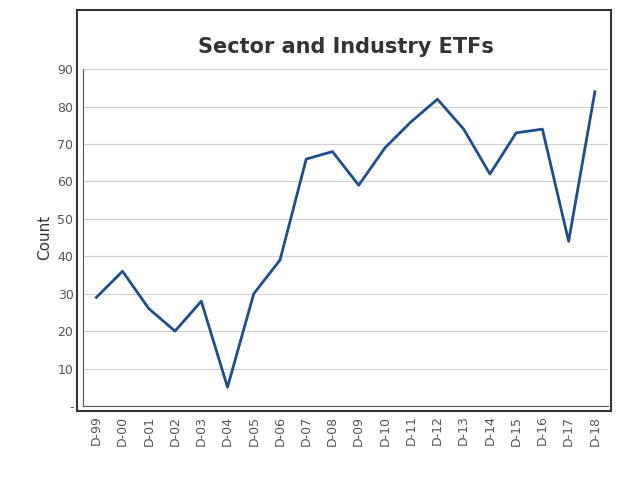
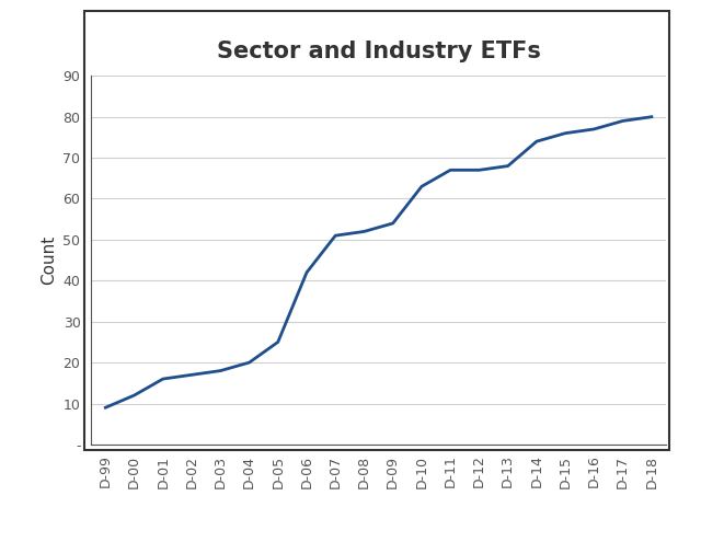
D-99: 29 -> 9
D-00: 36 -> 12
D-01: 26 -> 16
D-02: 20 -> 17
D-03: 28 -> 18
D-04: 5 -> 20
D-05: 30 -> 25
D-06: 39 -> 42
D-07: 66 -> 51
D-08: 68 -> 52
D-09: 59 -> 54
D-10: 69 -> 63
D-11: 76 -> 67
D-12: 82 -> 67
D-13: 74 -> 68
D-14: 62 -> 74
D-15: 73 -> 76
D-16: 74 -> 77
D-17: 44 -> 79
D-18: 84 -> 80
